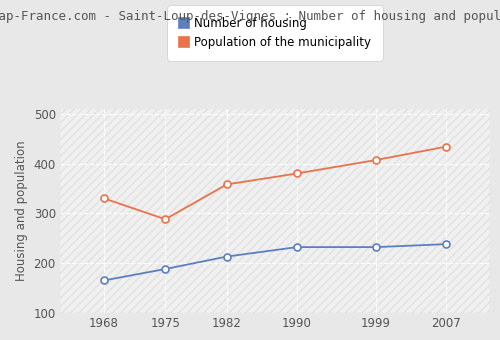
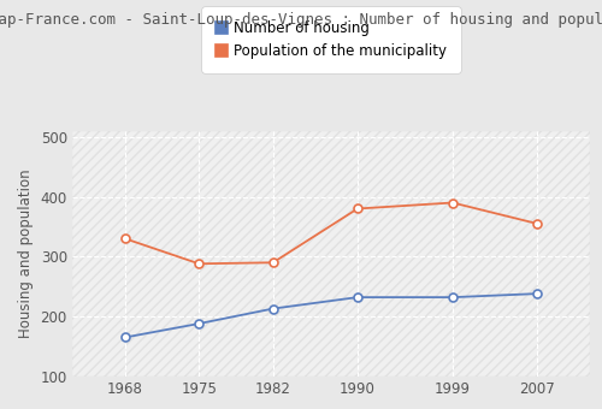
Population of the municipality/1982: 358 -> 290
Population of the municipality/1999: 407 -> 390
Population of the municipality/2007: 434 -> 355
